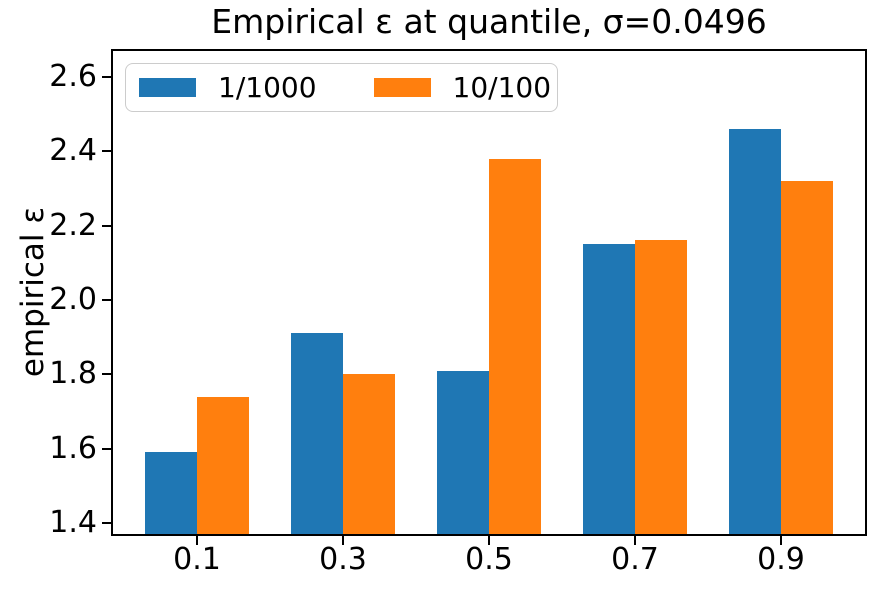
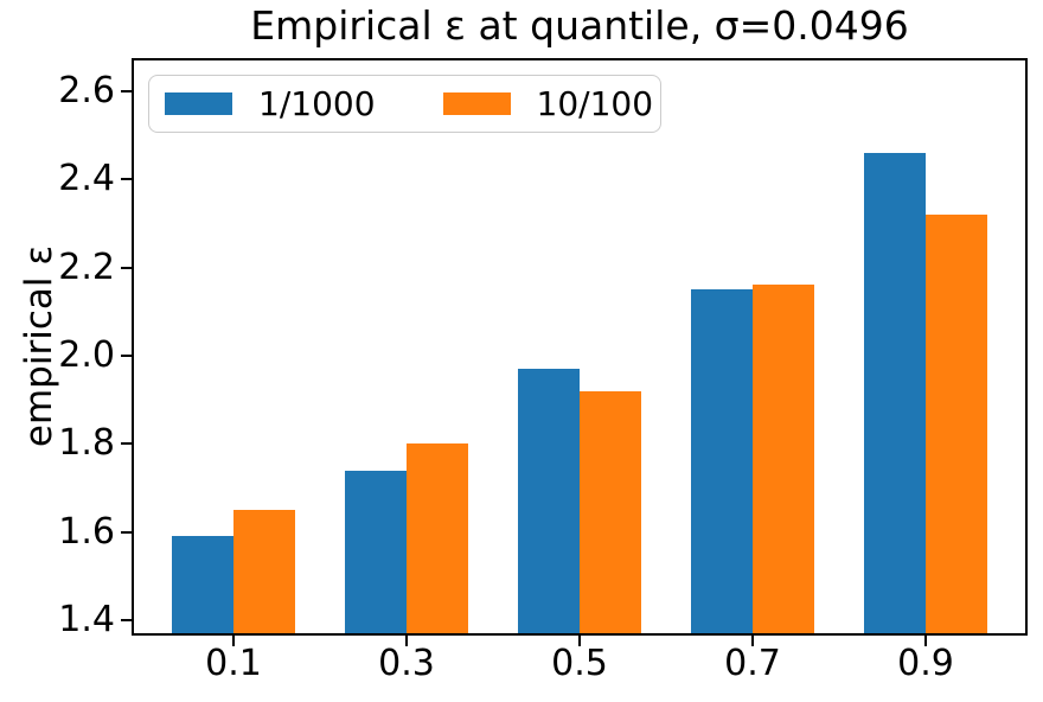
10/100/0.1: 1.74 -> 1.65
1/1000/0.3: 1.91 -> 1.74
1/1000/0.5: 1.81 -> 1.97
10/100/0.5: 2.38 -> 1.92
